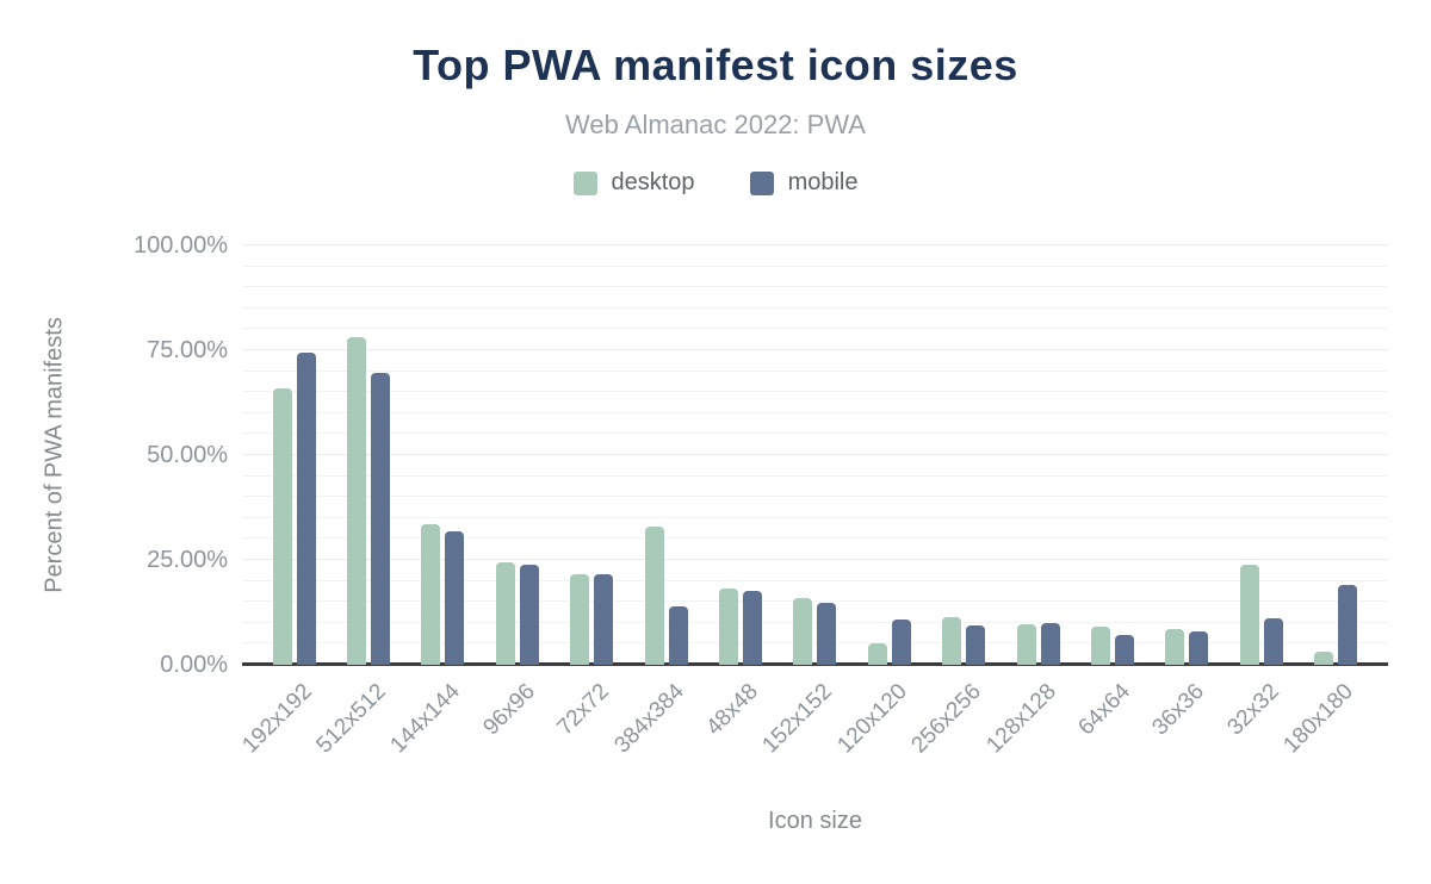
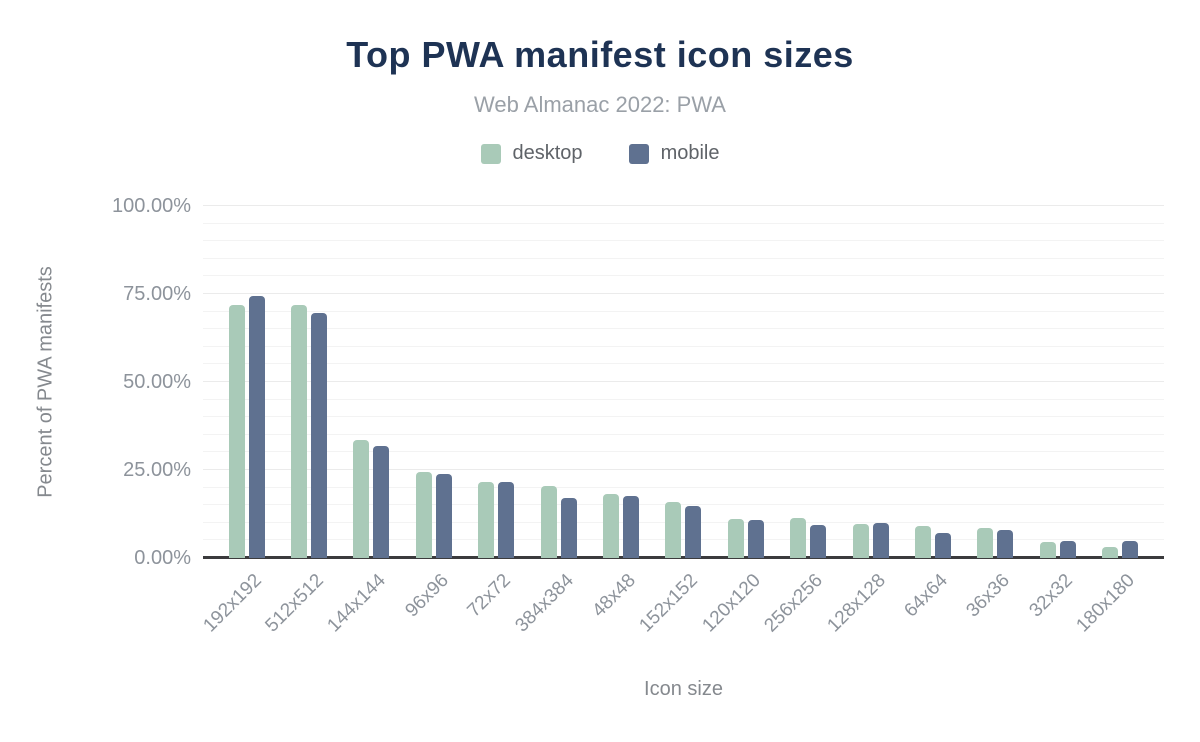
desktop/192x192: 66% -> 72%
desktop/512x512: 78% -> 72%
desktop/384x384: 33% -> 20%
mobile/384x384: 14% -> 17%
desktop/120x120: 5% -> 11%
desktop/32x32: 24% -> 4%
mobile/32x32: 11% -> 5%
mobile/180x180: 19% -> 5%
